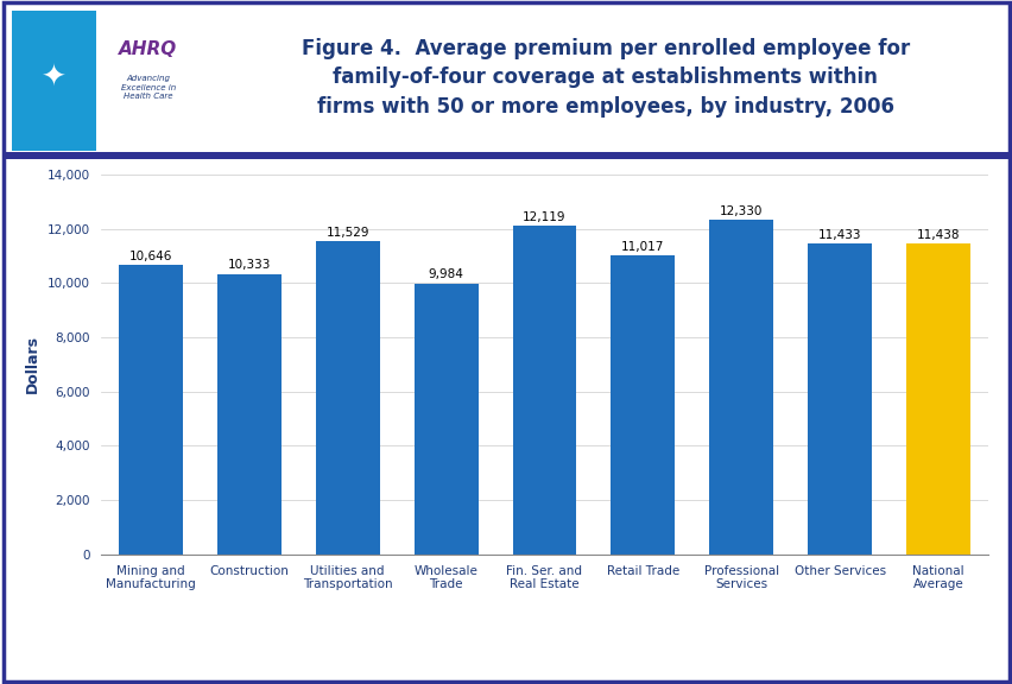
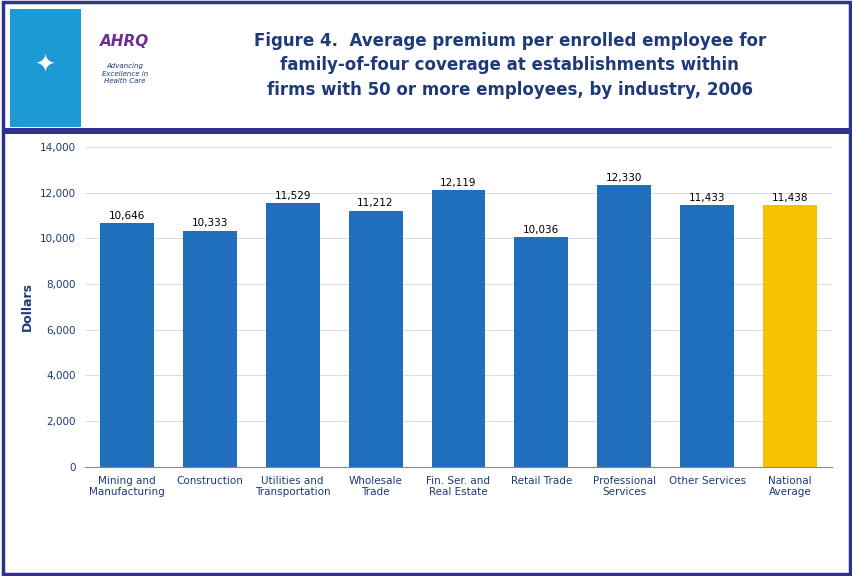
Wholesale Trade: 9,984 -> 11,212
Retail Trade: 11,017 -> 10,036
